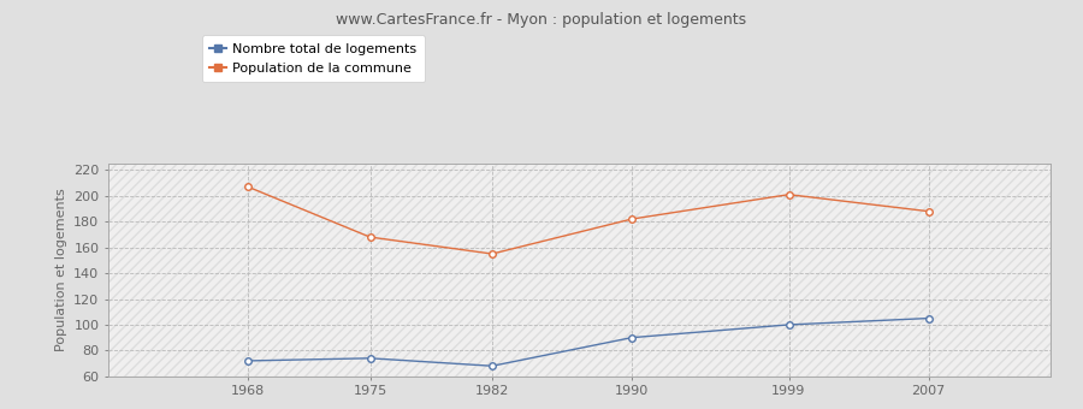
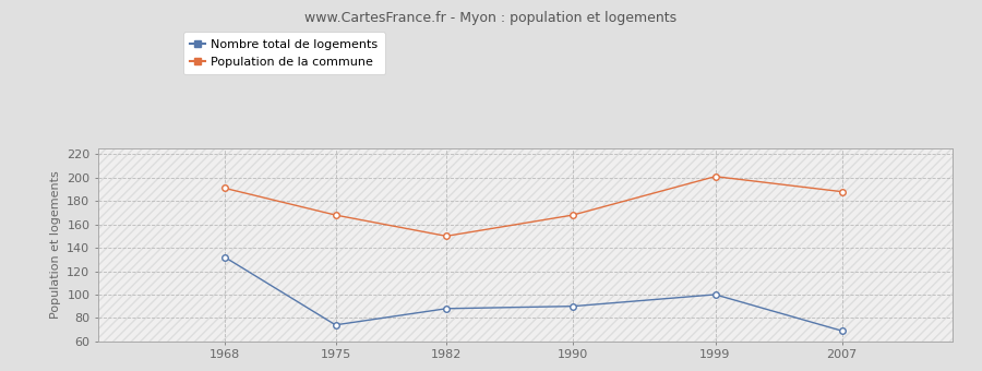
Nombre total de logements/1968: 72 -> 132
Population de la commune/1968: 207 -> 191
Nombre total de logements/1982: 68 -> 88
Population de la commune/1982: 155 -> 150
Population de la commune/1990: 182 -> 168
Nombre total de logements/2007: 105 -> 69
